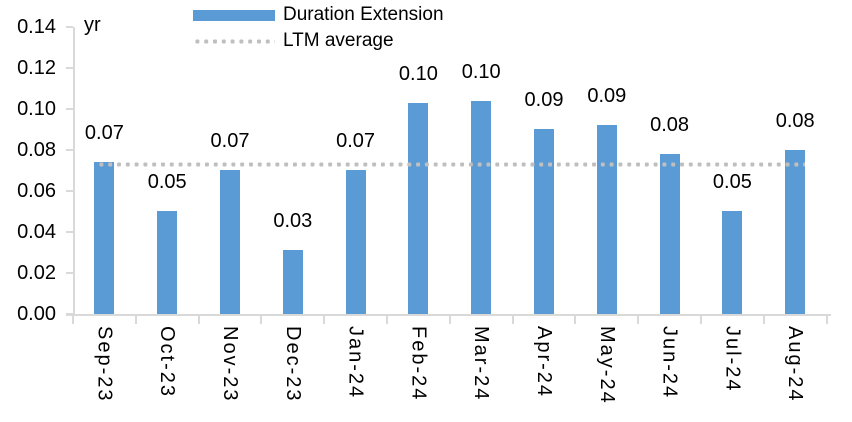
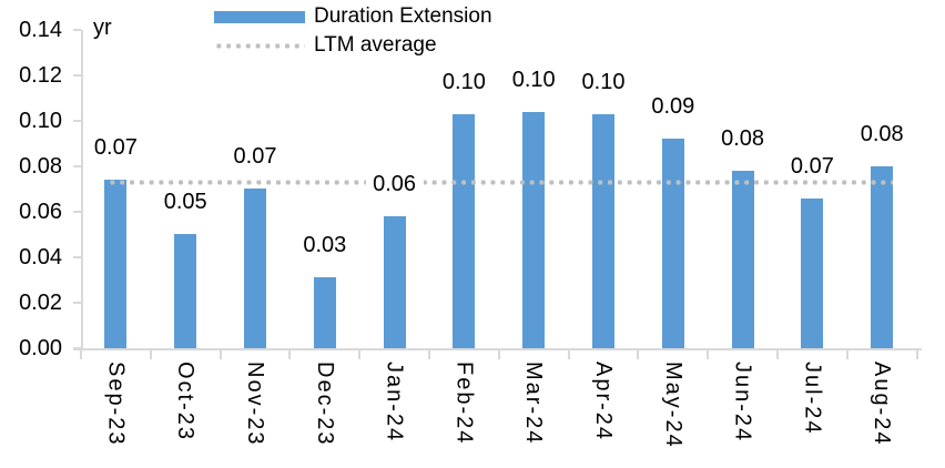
Jan-24: 0.07 -> 0.06
Apr-24: 0.09 -> 0.10
Jul-24: 0.05 -> 0.07
